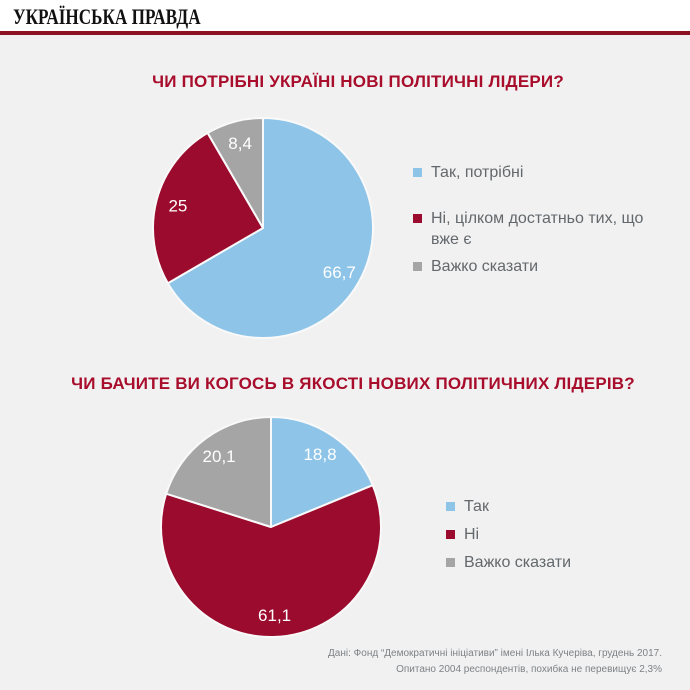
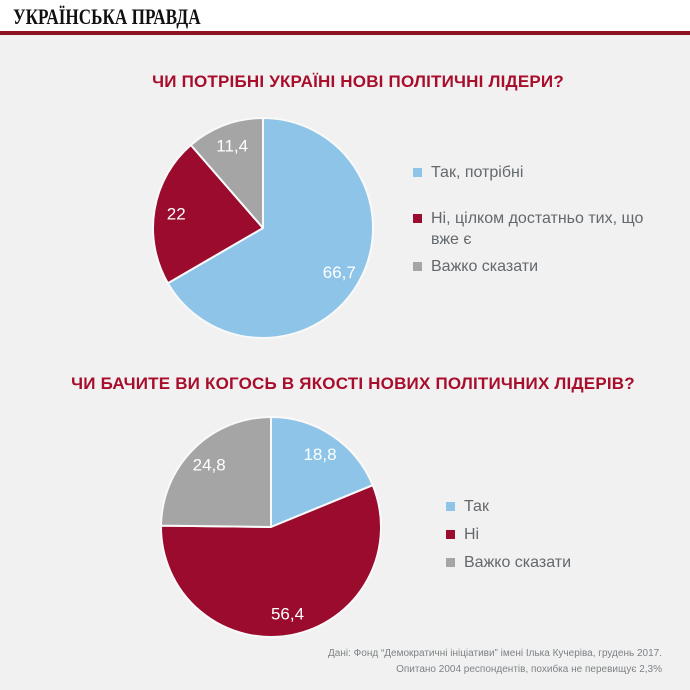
ЧИ ПОТРІБНІ УКРАЇНІ НОВІ ПОЛІТИЧНІ ЛІДЕРИ?/Ні, цілком достатньо тих, що вже є: 25 -> 22
ЧИ ПОТРІБНІ УКРАЇНІ НОВІ ПОЛІТИЧНІ ЛІДЕРИ?/Важко сказати: 8,4 -> 11,4
ЧИ БАЧИТЕ ВИ КОГОСЬ В ЯКОСТІ НОВИХ ПОЛІТИЧНИХ ЛІДЕРІВ?/Ні: 61,1 -> 56,4
ЧИ БАЧИТЕ ВИ КОГОСЬ В ЯКОСТІ НОВИХ ПОЛІТИЧНИХ ЛІДЕРІВ?/Важко сказати: 20,1 -> 24,8
